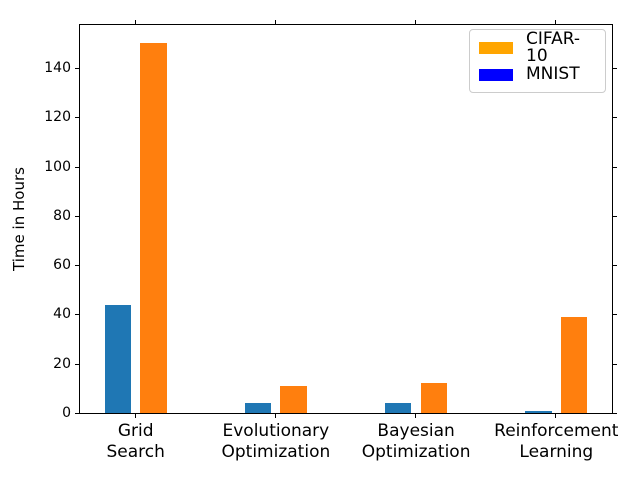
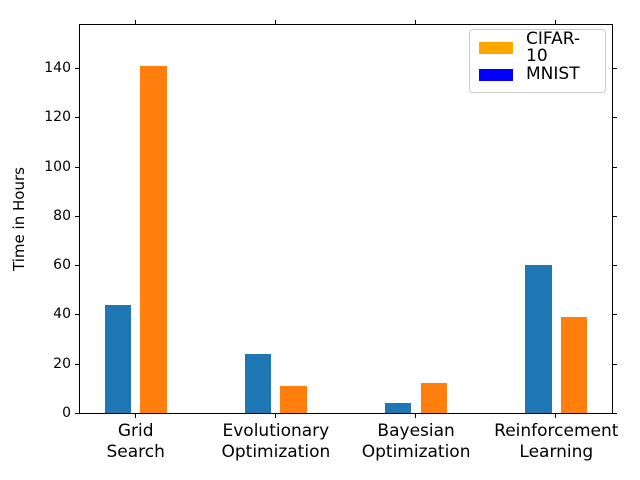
CIFAR-10/Grid Search: 150 -> 141
MNIST/Evolutionary Optimization: 4 -> 24
MNIST/Reinforcement Learning: 1 -> 60
